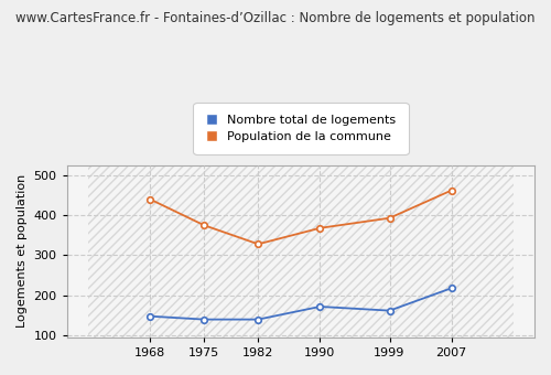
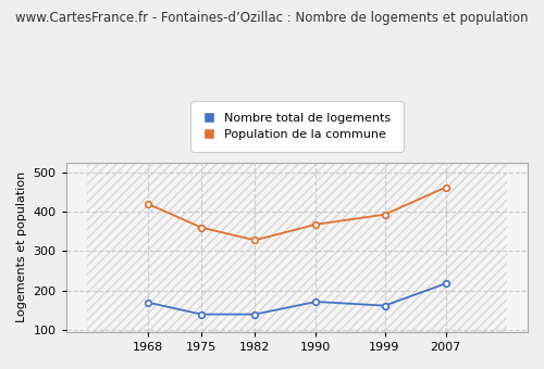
Nombre total de logements/1968: 148 -> 170
Population de la commune/1968: 440 -> 420
Population de la commune/1975: 375 -> 360
